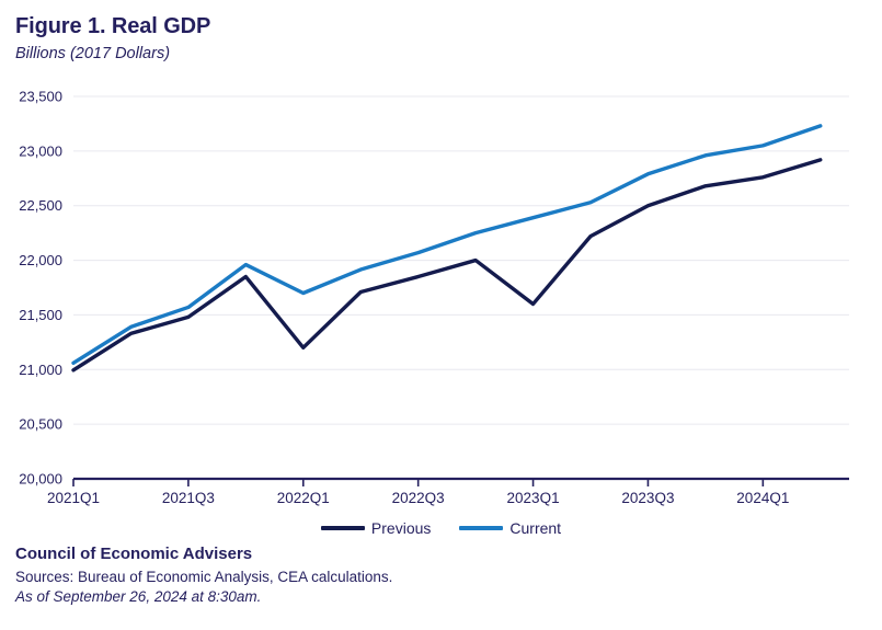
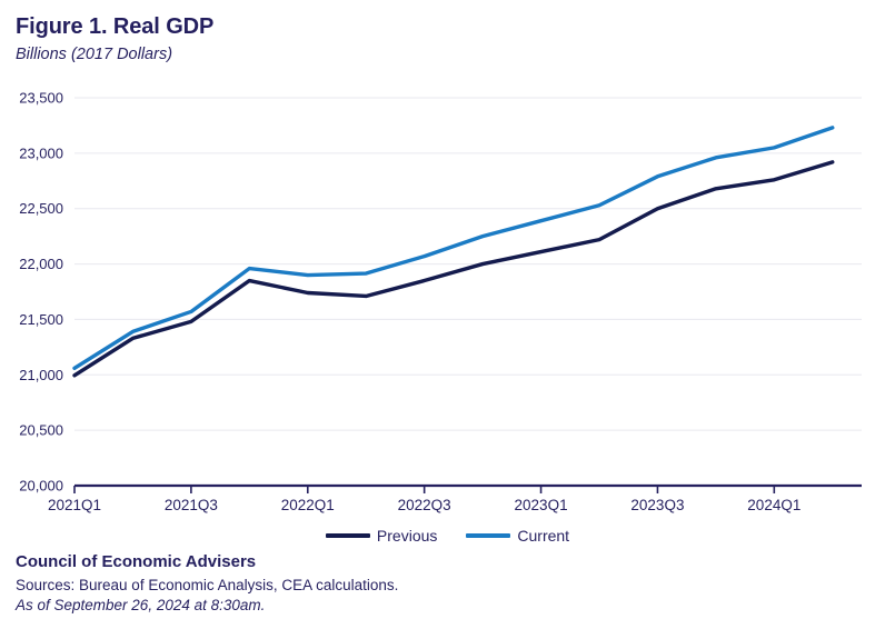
Previous/2022Q1: 21200 -> 21700
Current/2022Q1: 21700 -> 21900
Previous/2023Q1: 21600 -> 22100
